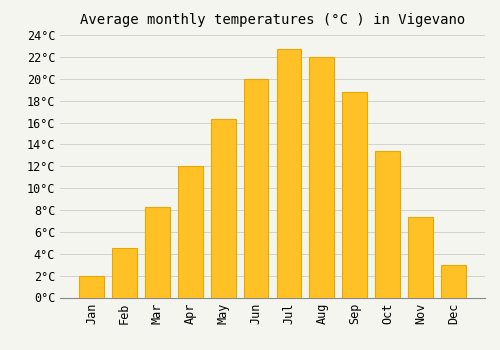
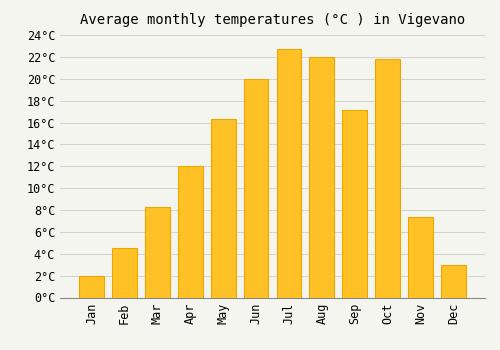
Sep: 18.8°C -> 17.1°C
Oct: 13.4°C -> 21.8°C
